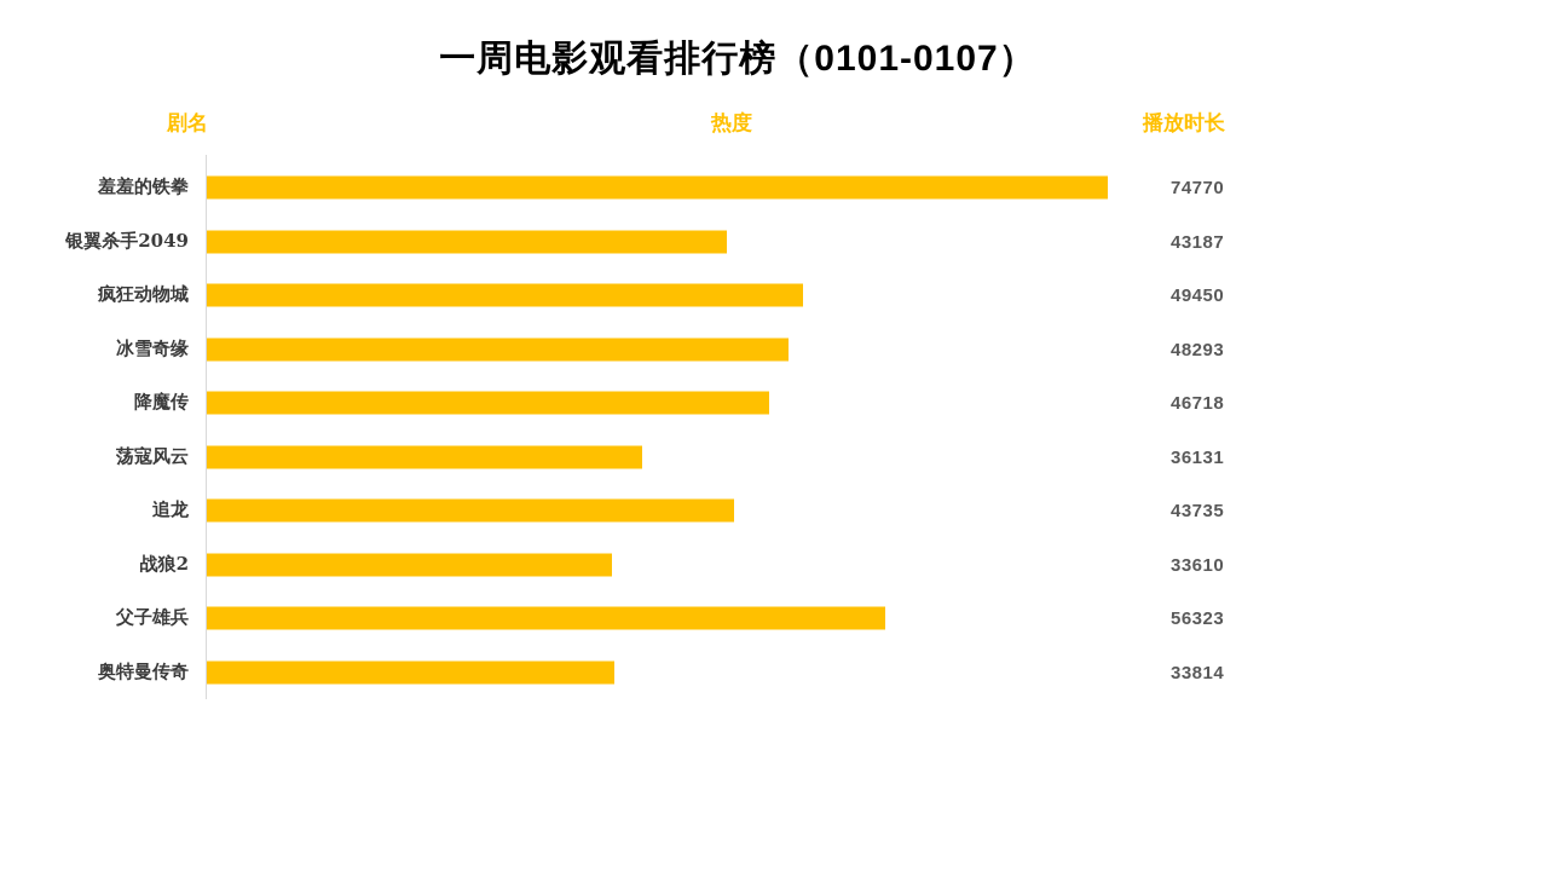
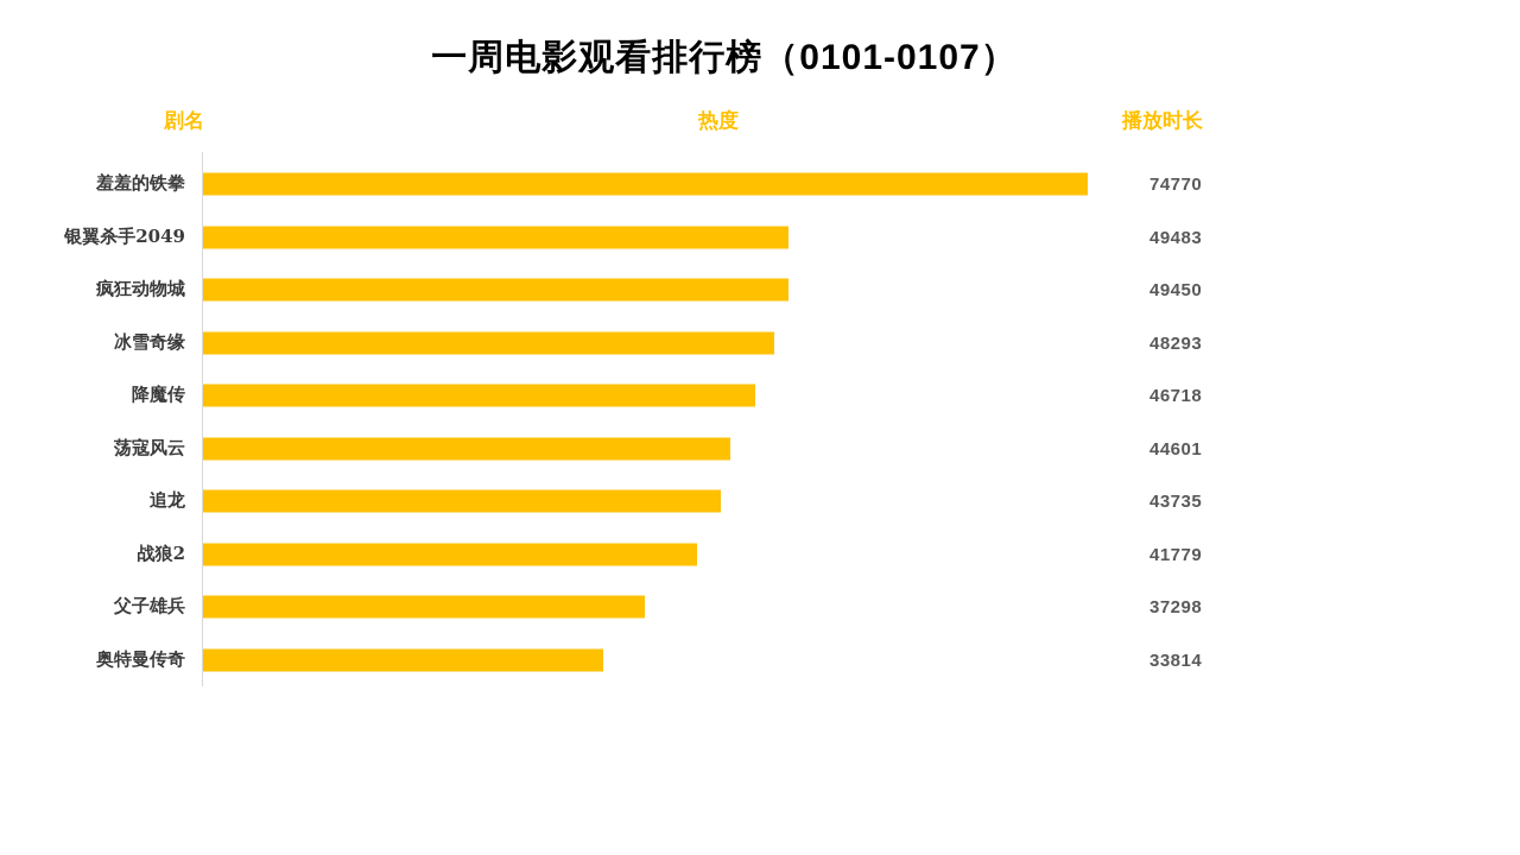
银翼杀手2049: 43187 -> 49483
荡寇风云: 36131 -> 44601
战狼2: 33610 -> 41779
父子雄兵: 56323 -> 37298
